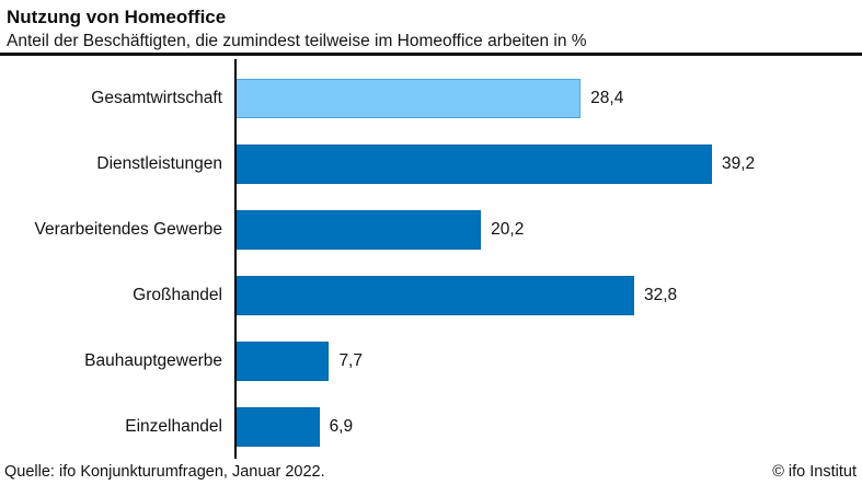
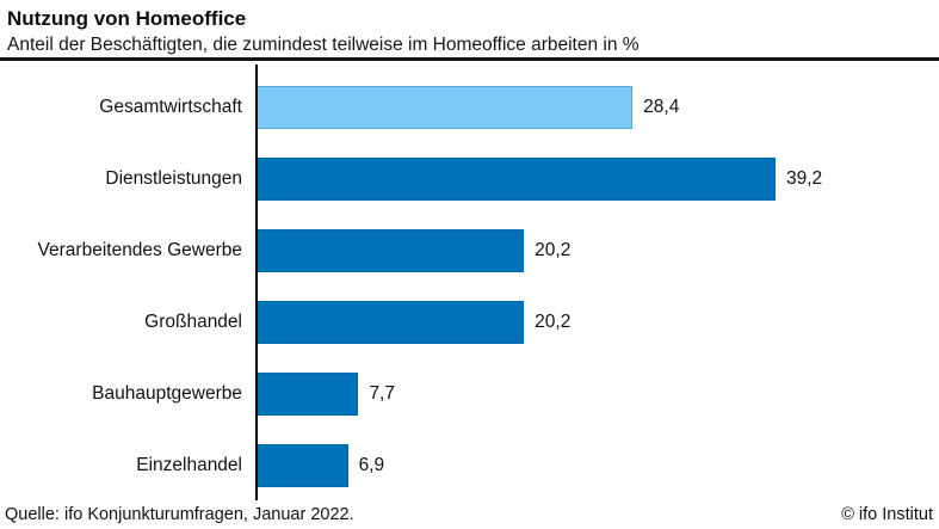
Großhandel: 32,8 -> 20,2
